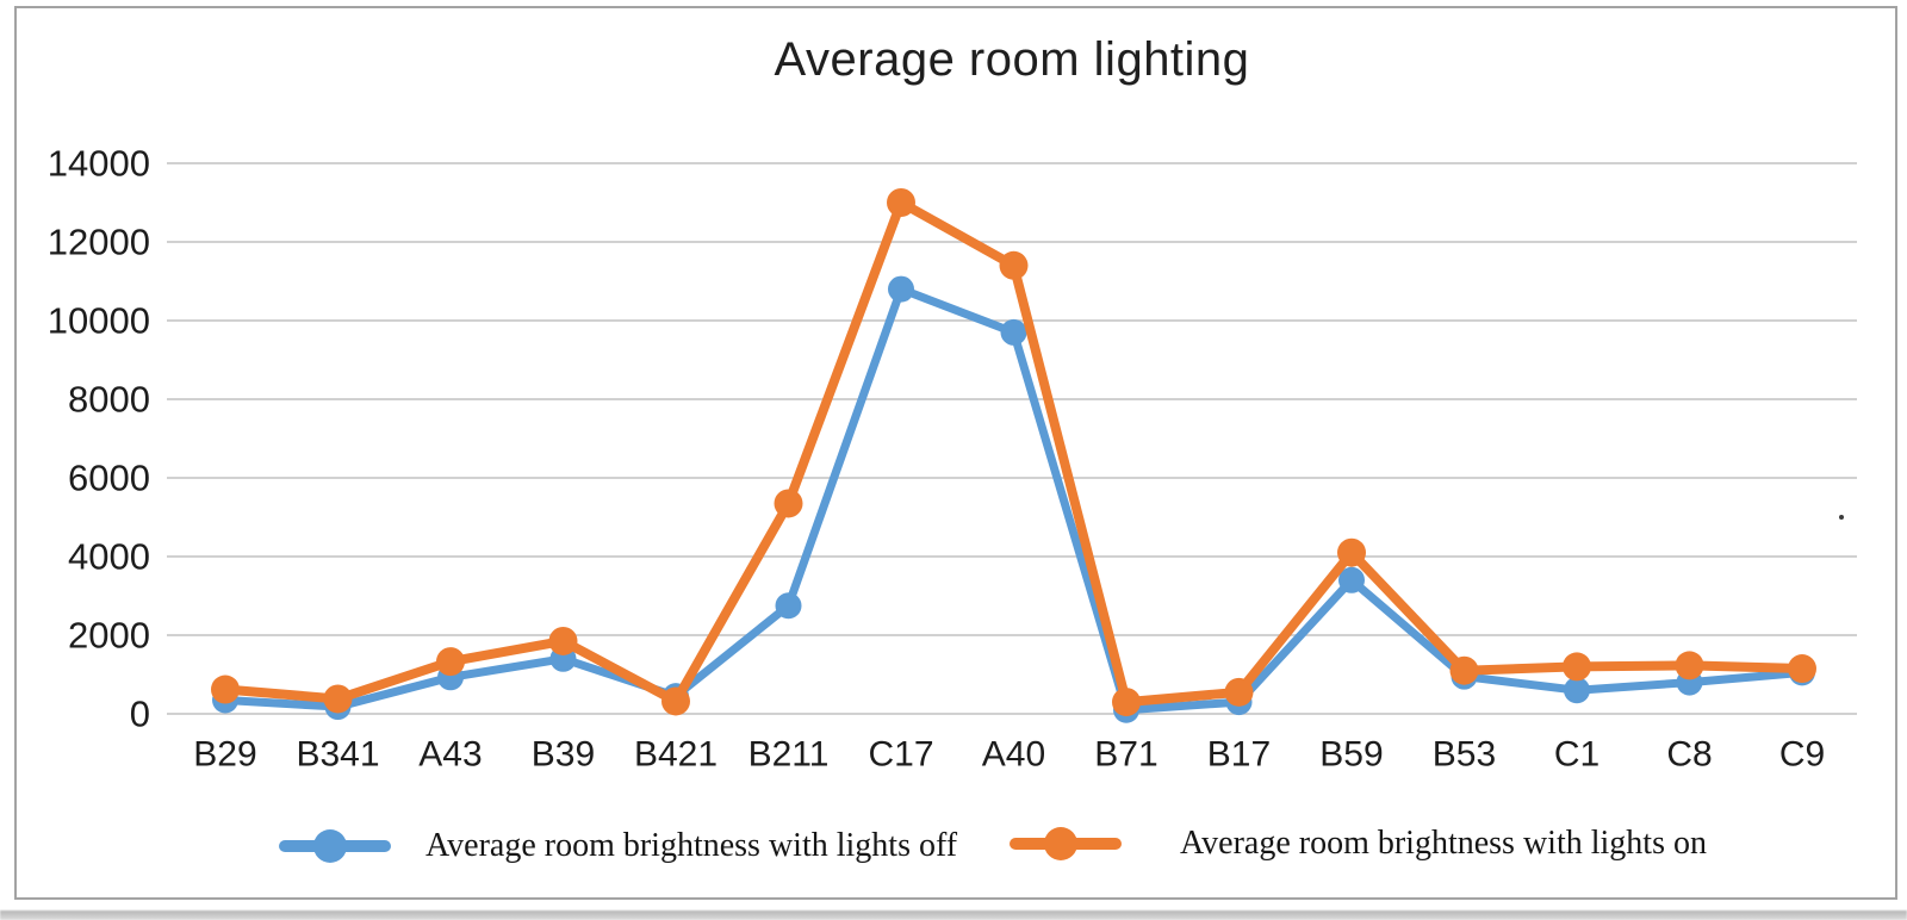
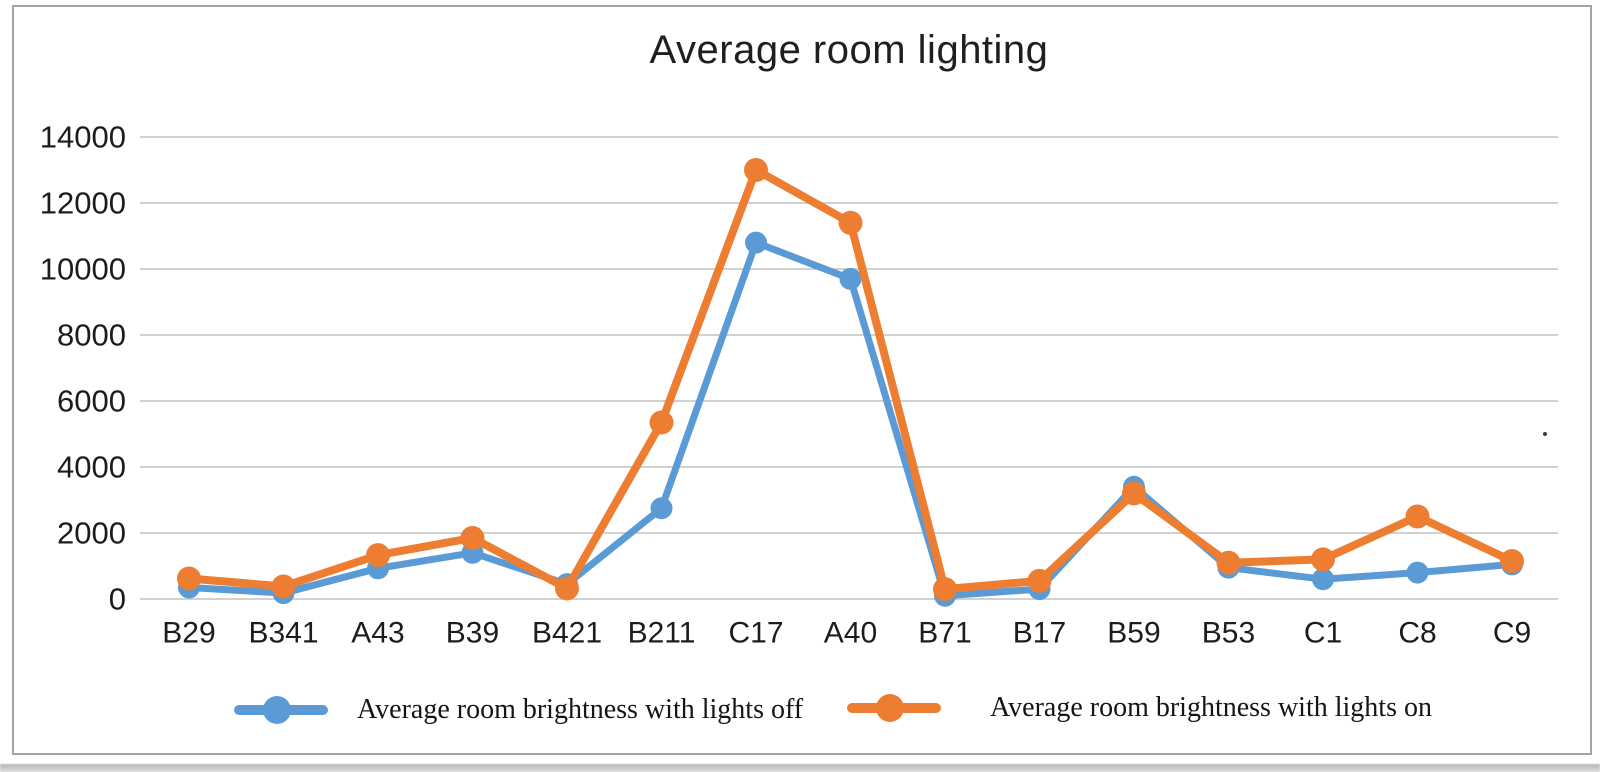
Average room brightness with lights on/B59: 4100 -> 3200
Average room brightness with lights on/C8: 1200 -> 2500
